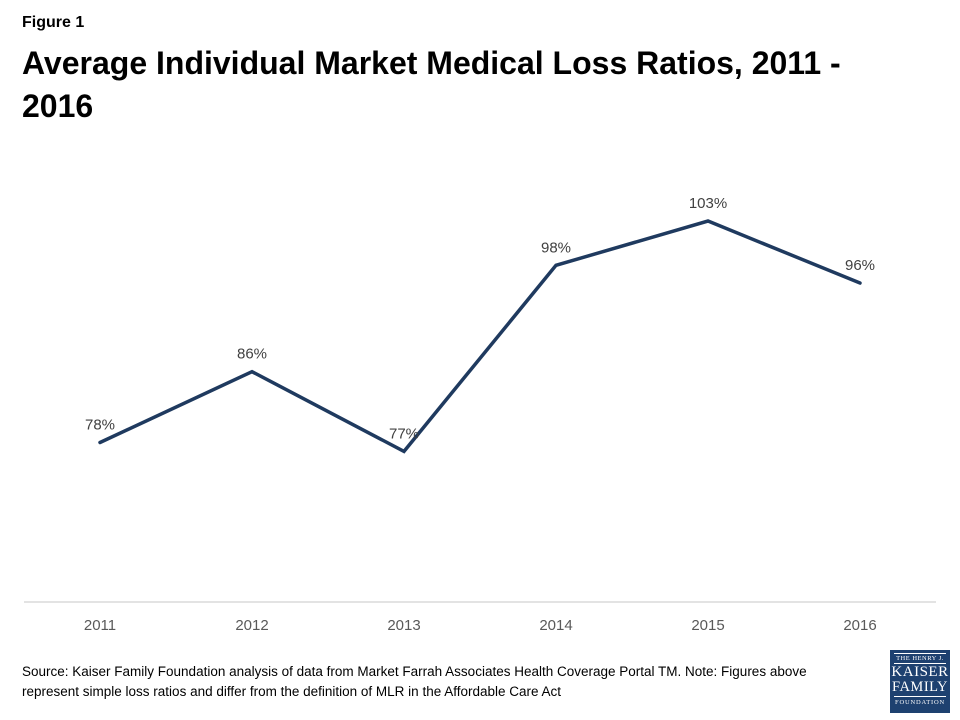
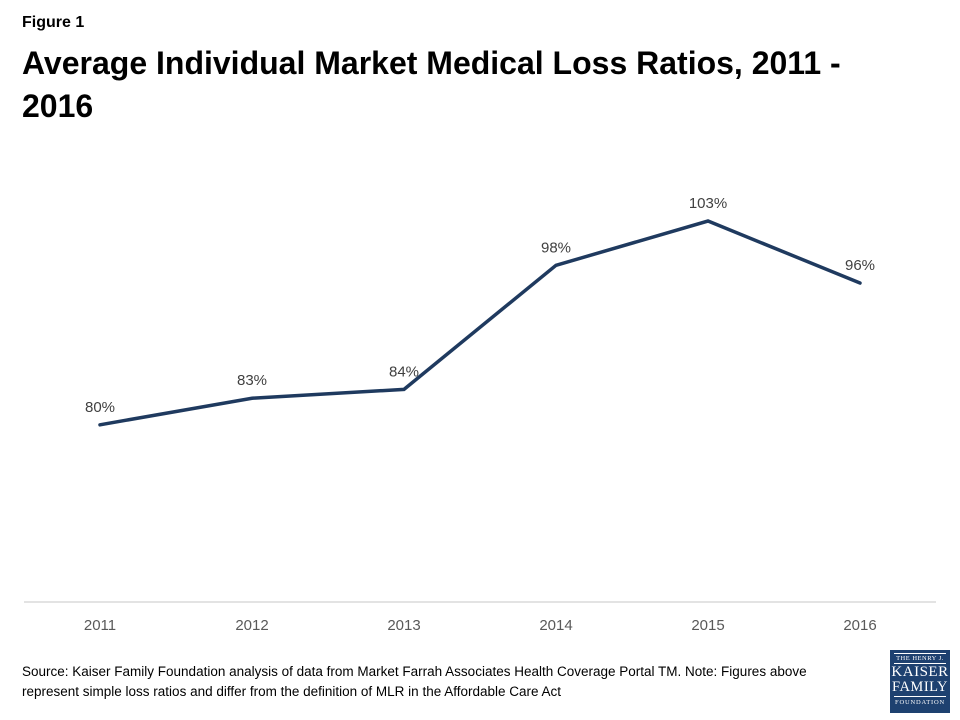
2011: 78% -> 80%
2012: 86% -> 83%
2013: 77% -> 84%
